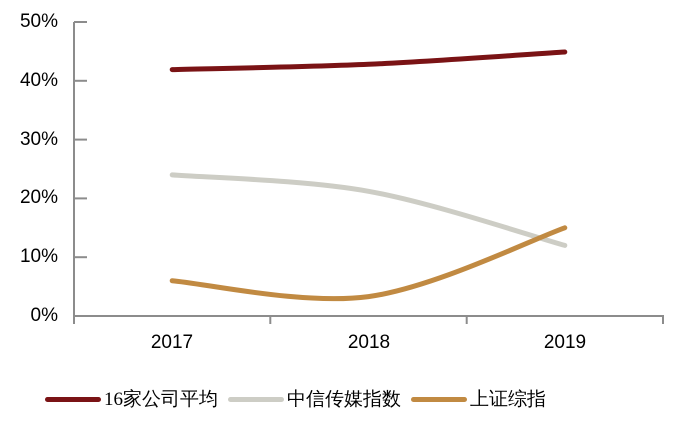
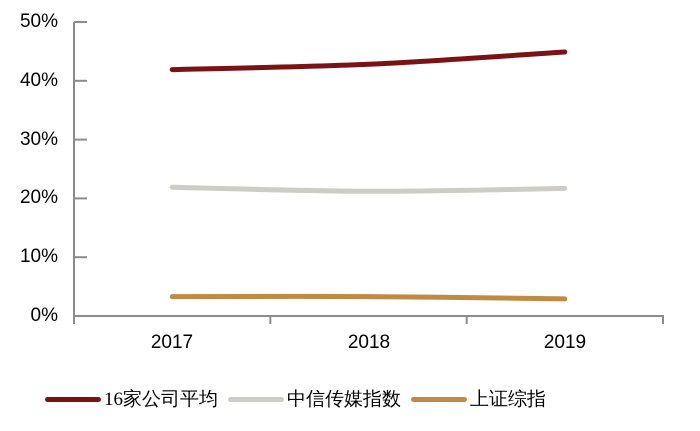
中信传媒指数/2017: 24% -> 22%
上证综指/2017: 6% -> 3%
中信传媒指数/2019: 12% -> 22%
上证综指/2019: 15% -> 3%
